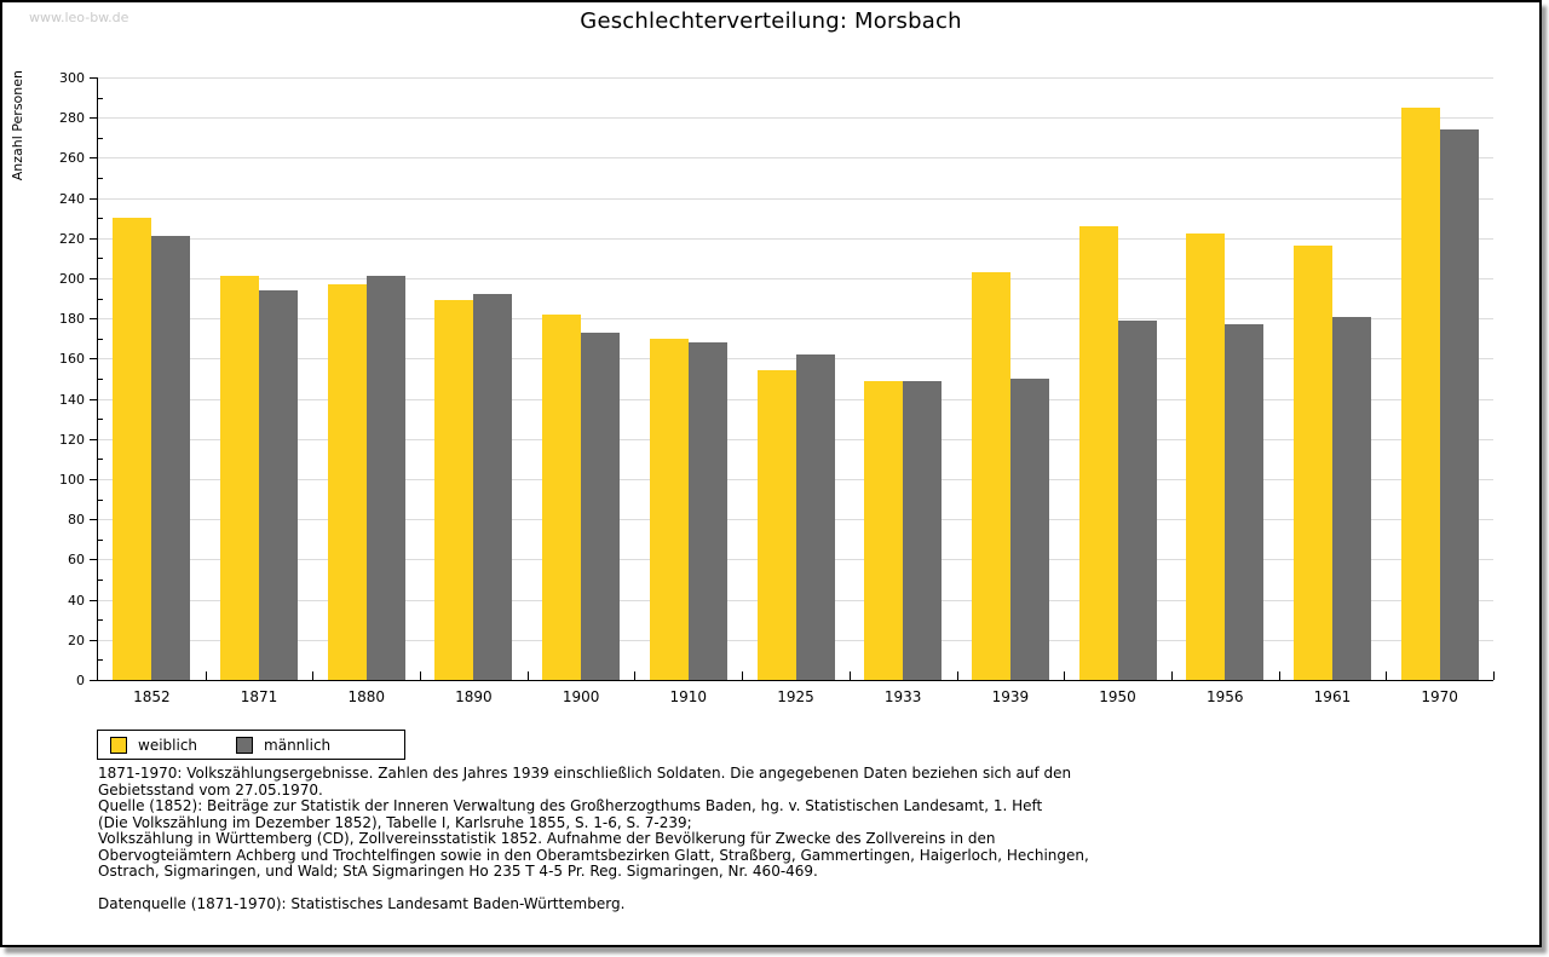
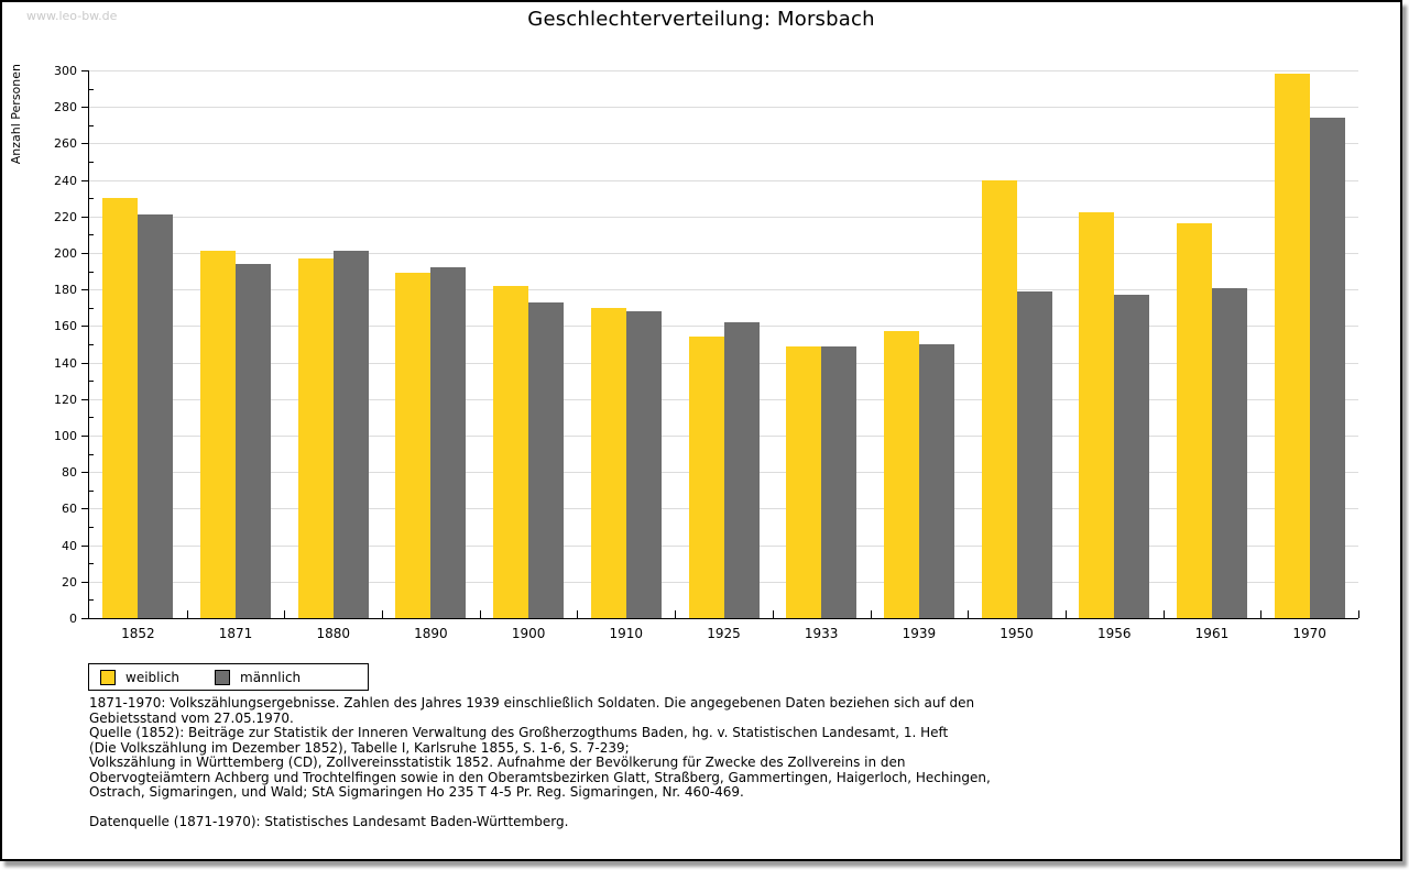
weiblich/1939: 203 -> 157
weiblich/1950: 226 -> 240
weiblich/1970: 285 -> 298
